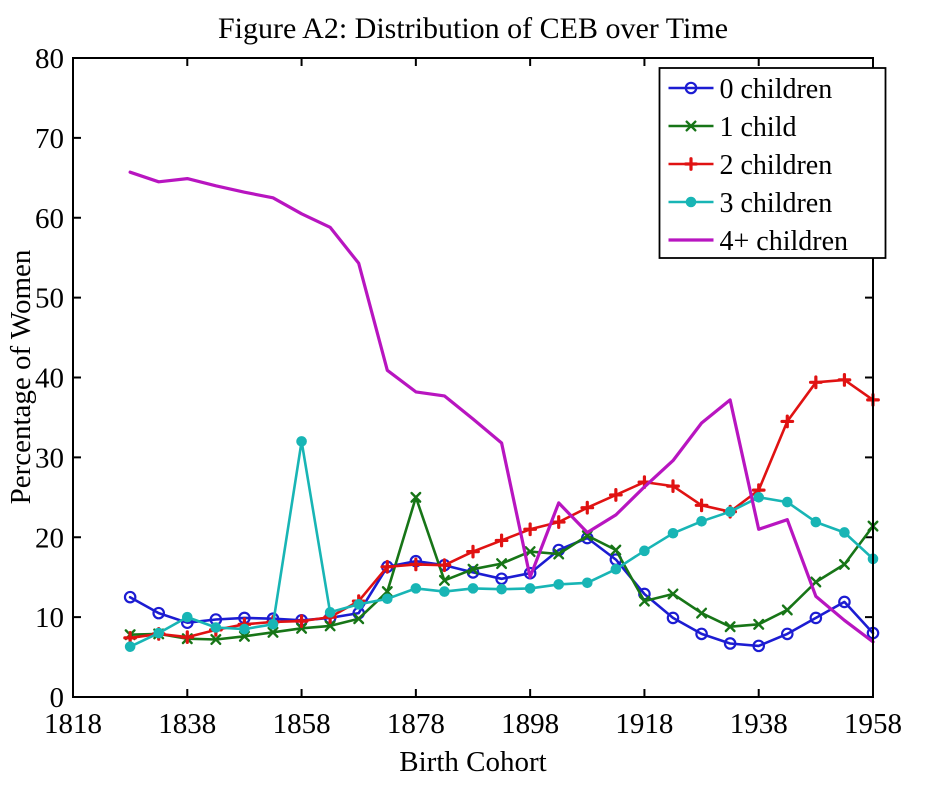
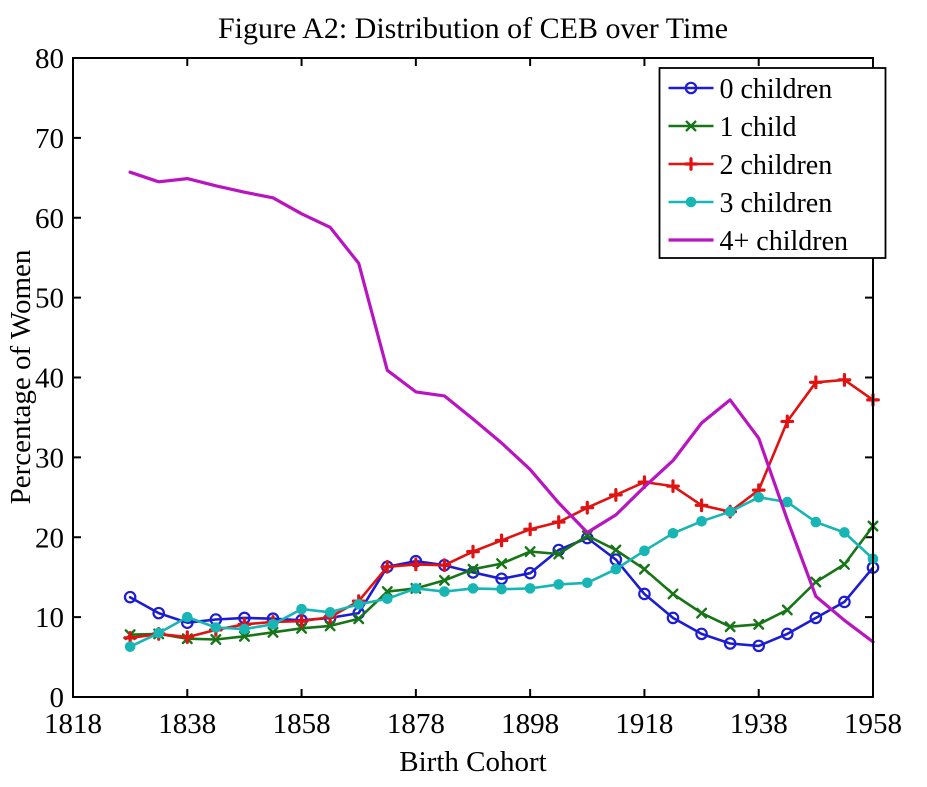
3 children/1858: 32 -> 11
1 child/1878: 25 -> 14
4+ children/1898: 15 -> 28
1 child/1918: 12 -> 16
4+ children/1938: 21 -> 32
0 children/1958: 8 -> 16
